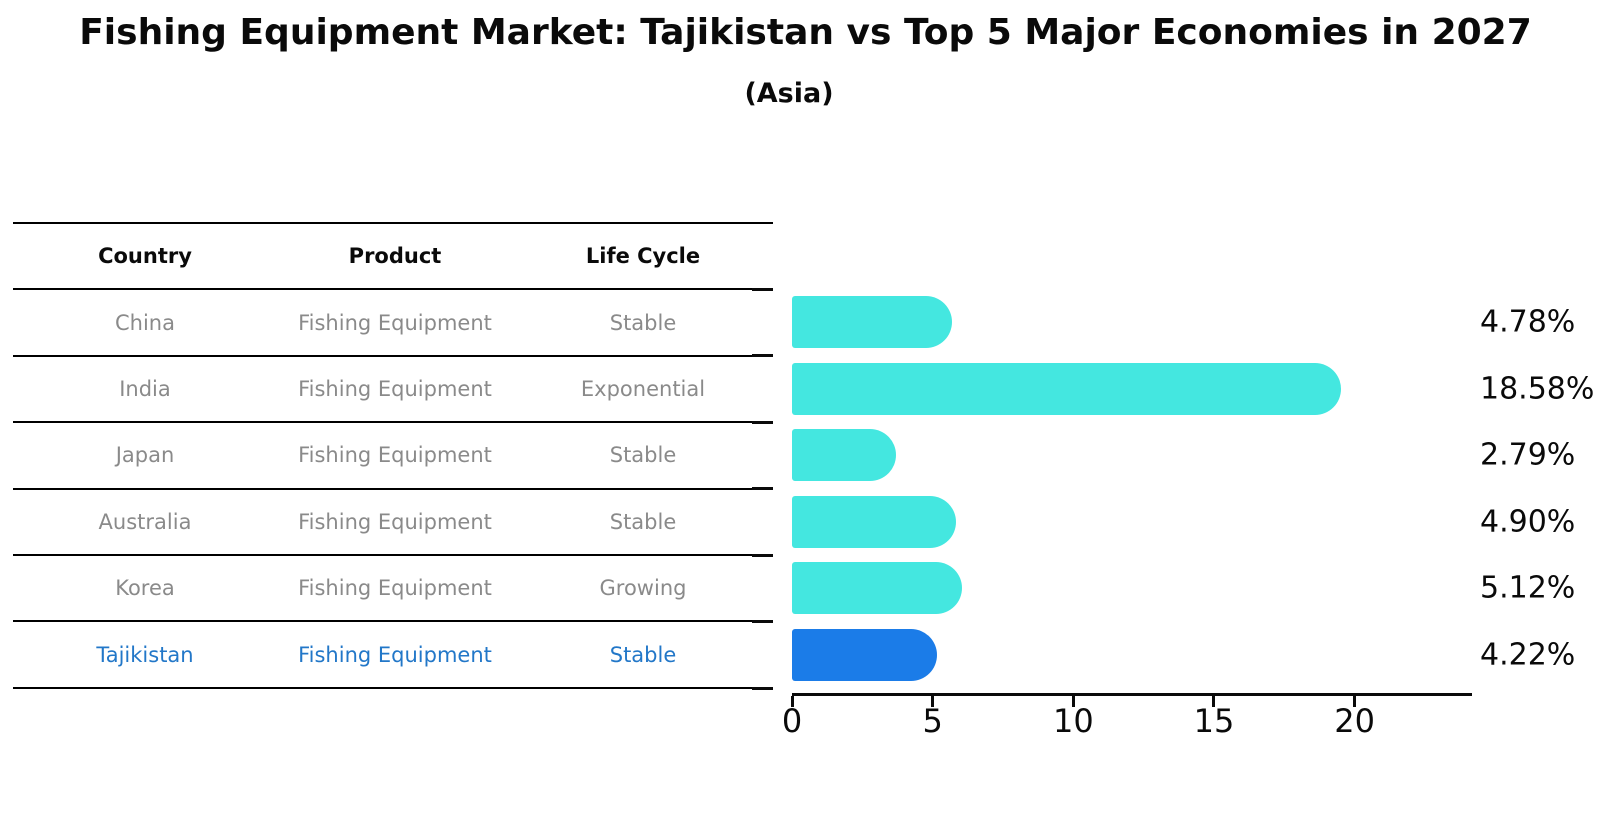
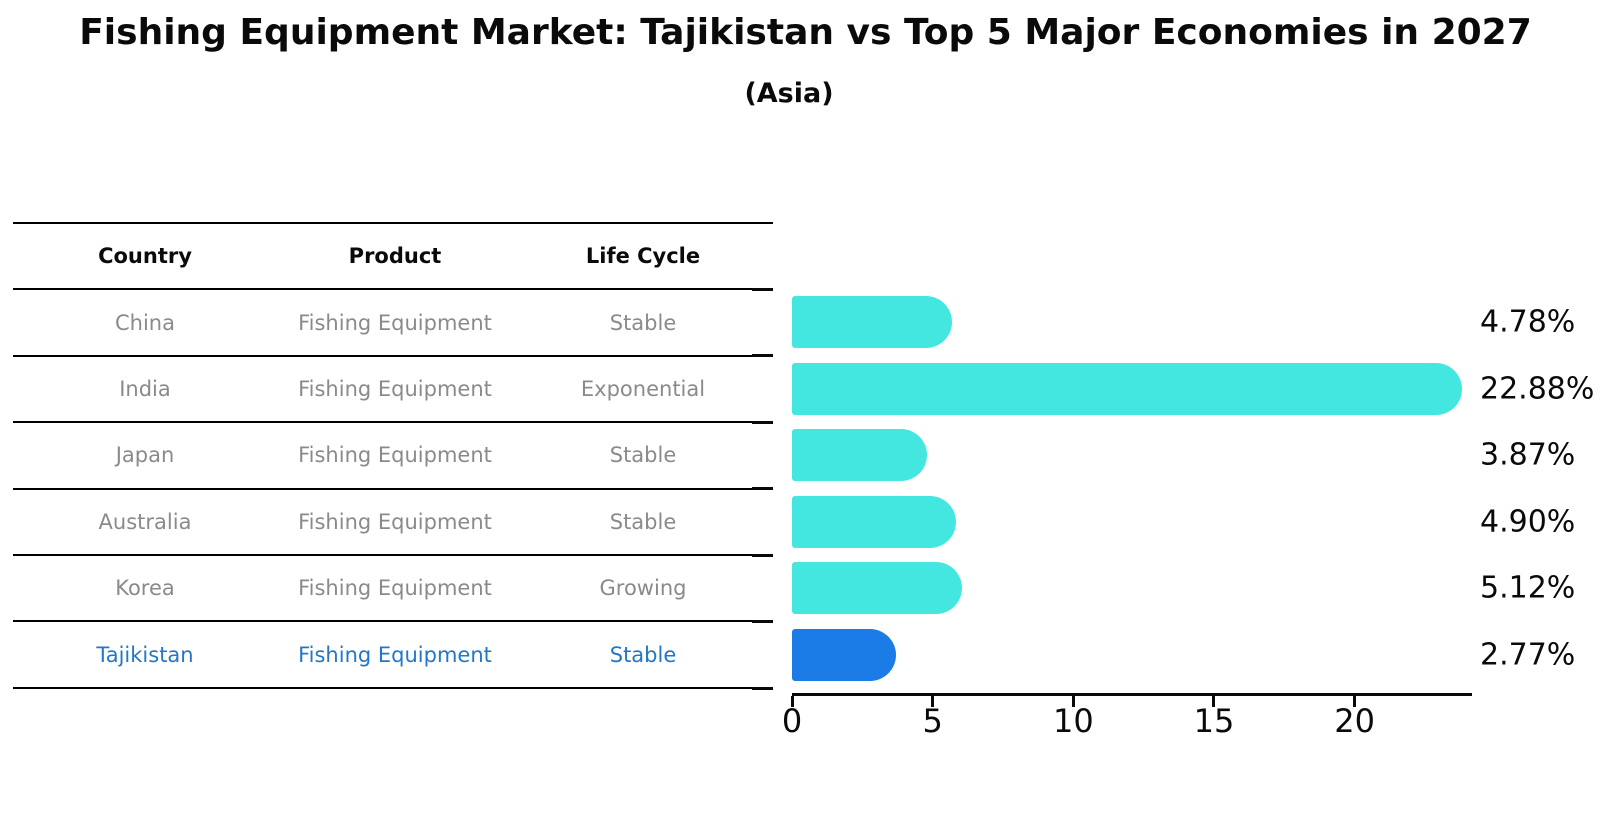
India: 18.58% -> 22.88%
Japan: 2.79% -> 3.87%
Tajikistan: 4.22% -> 2.77%
